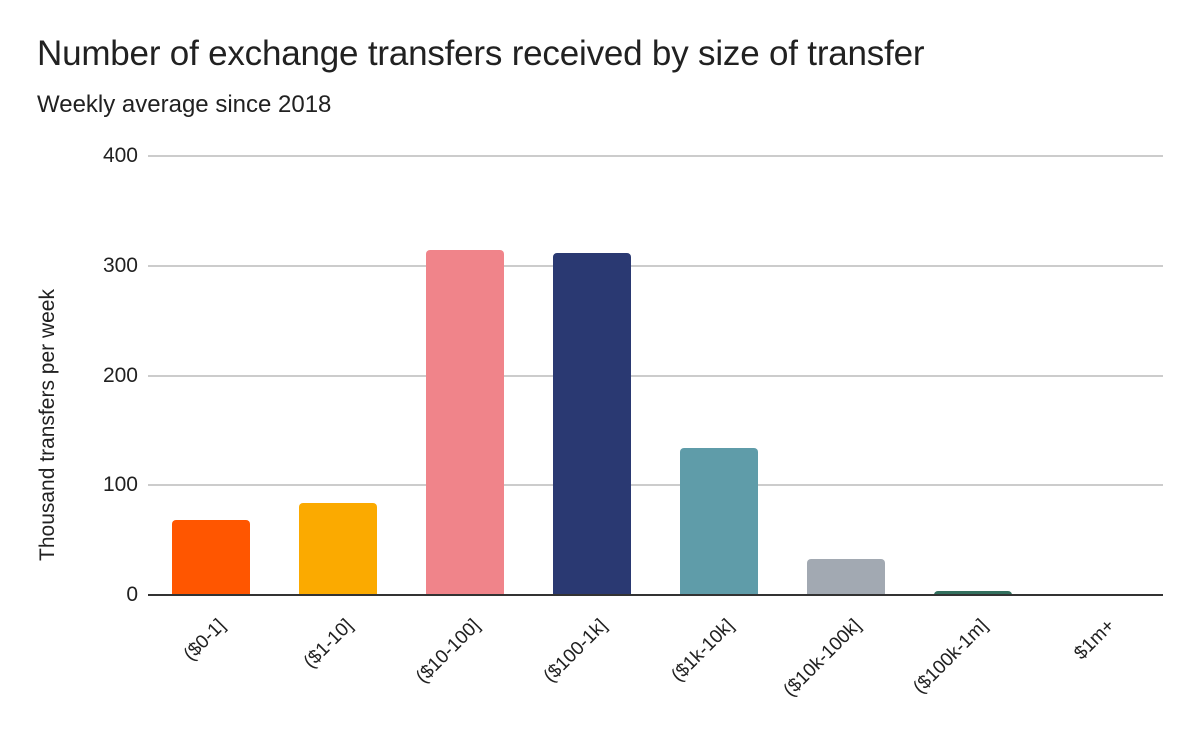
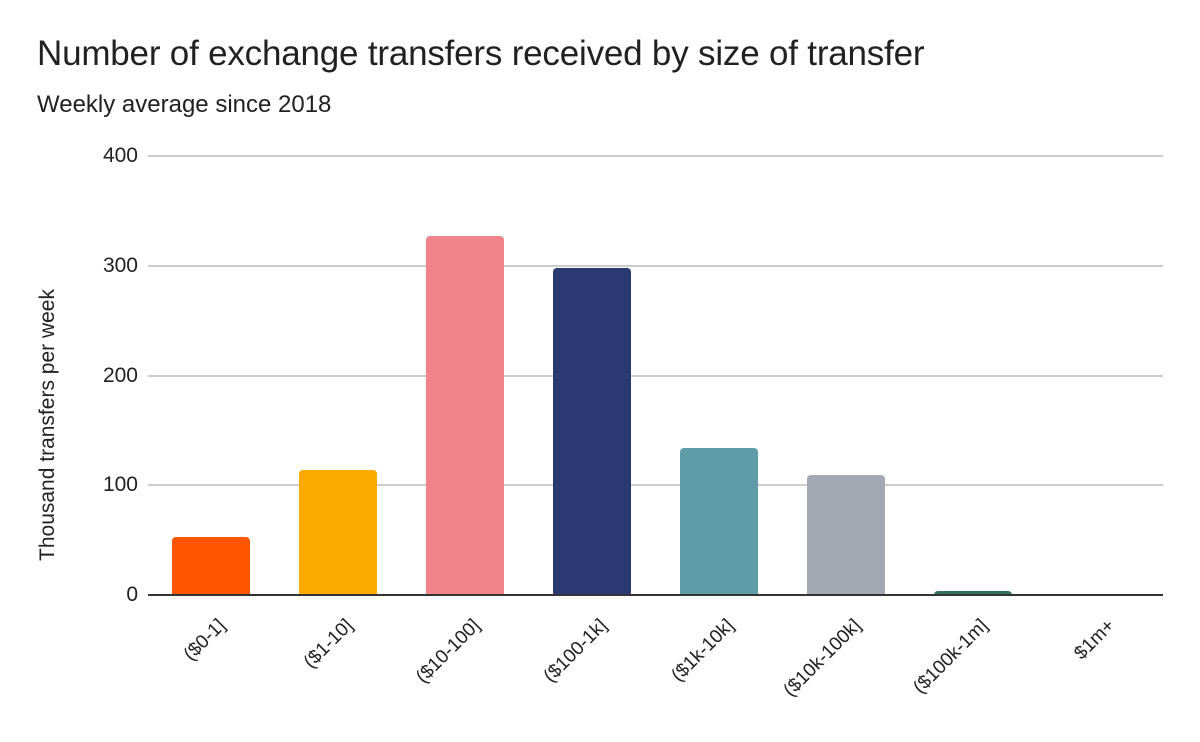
($0-1]: 68 -> 53
($1-10]: 84 -> 114
($10-100]: 314 -> 327
($100-1k]: 312 -> 298
($10k-100k]: 33 -> 109
